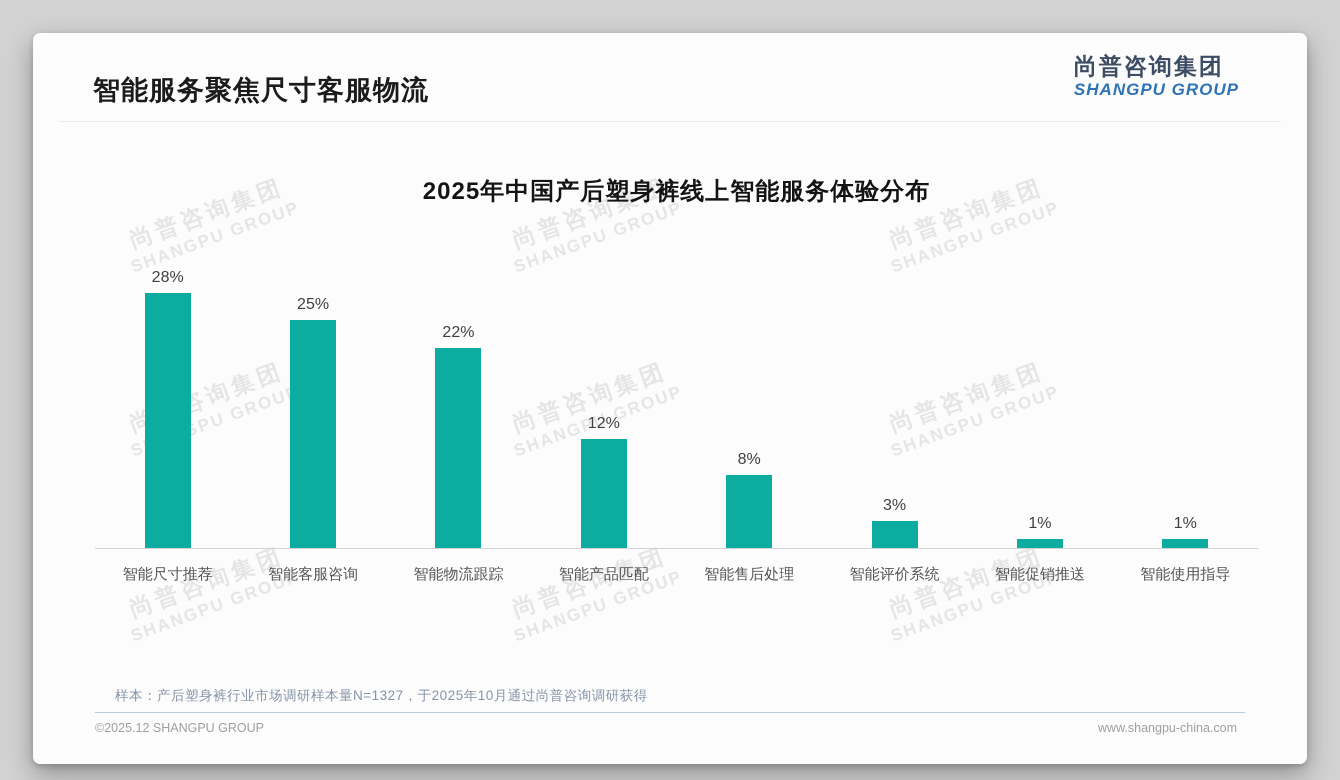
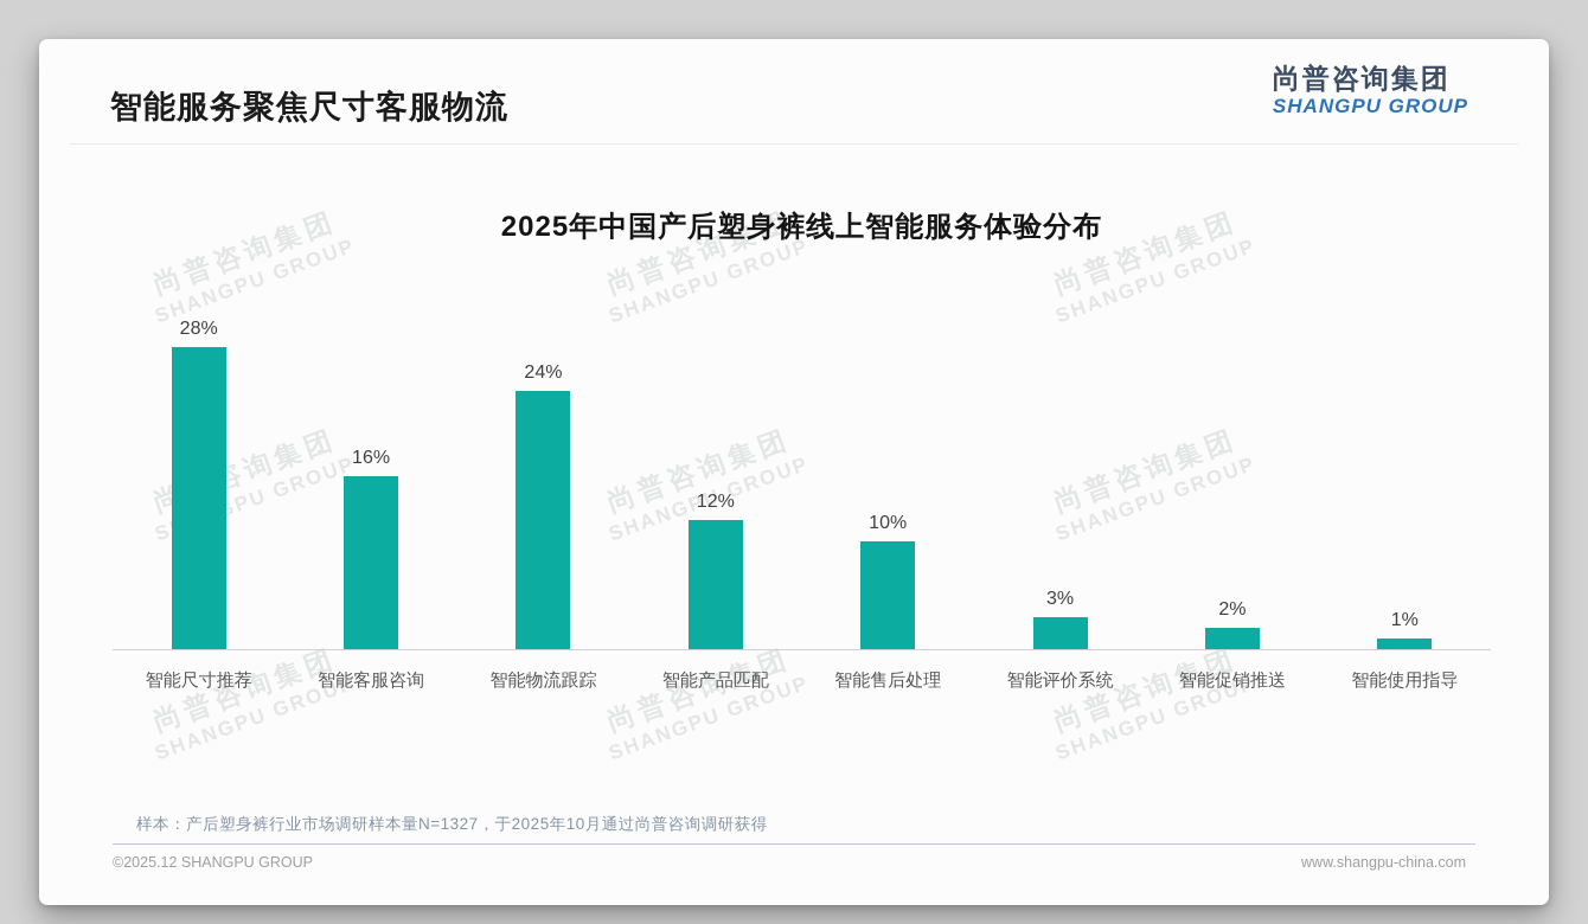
智能客服咨询: 25% -> 16%
智能物流跟踪: 22% -> 24%
智能售后处理: 8% -> 10%
智能促销推送: 1% -> 2%
